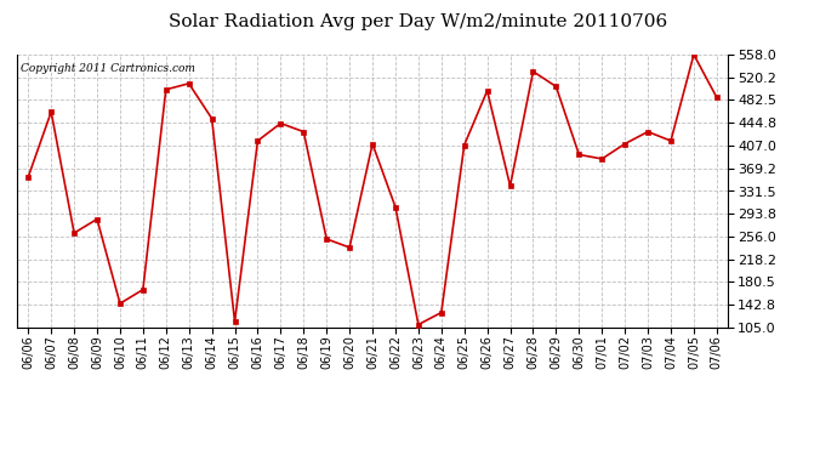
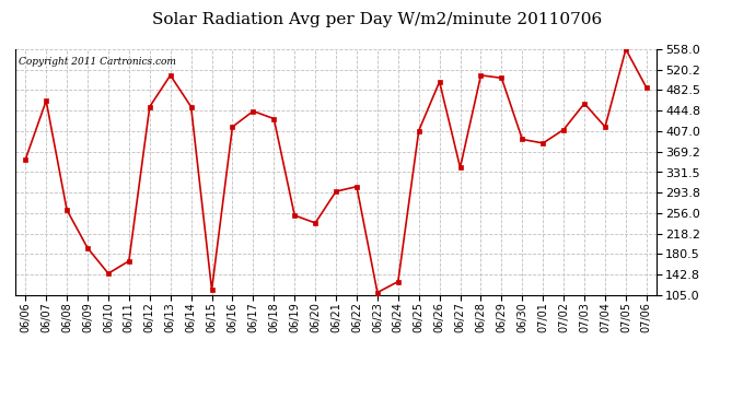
06/09: 285 -> 192
06/12: 500 -> 452
06/21: 410 -> 296
06/28: 530 -> 510
07/03: 430 -> 458
